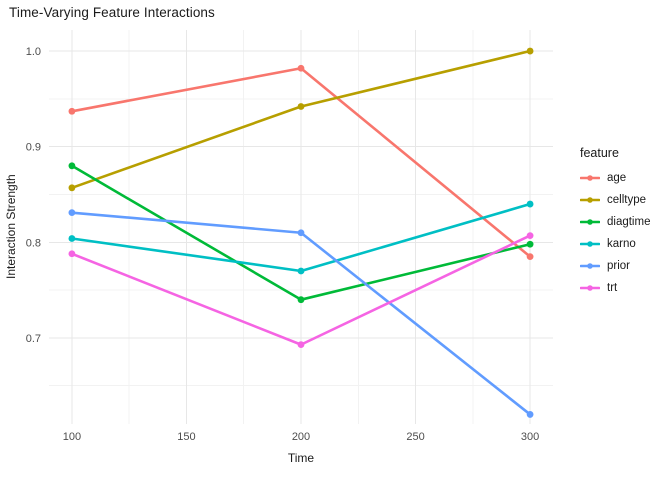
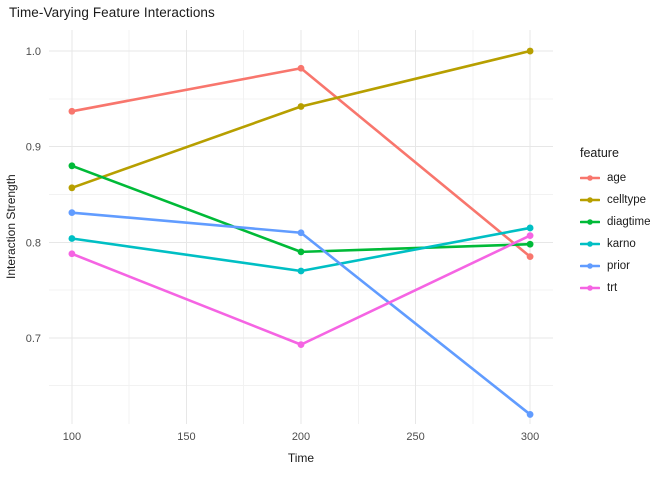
diagtime/200: 0.74 -> 0.79
karno/300: 0.84 -> 0.81
